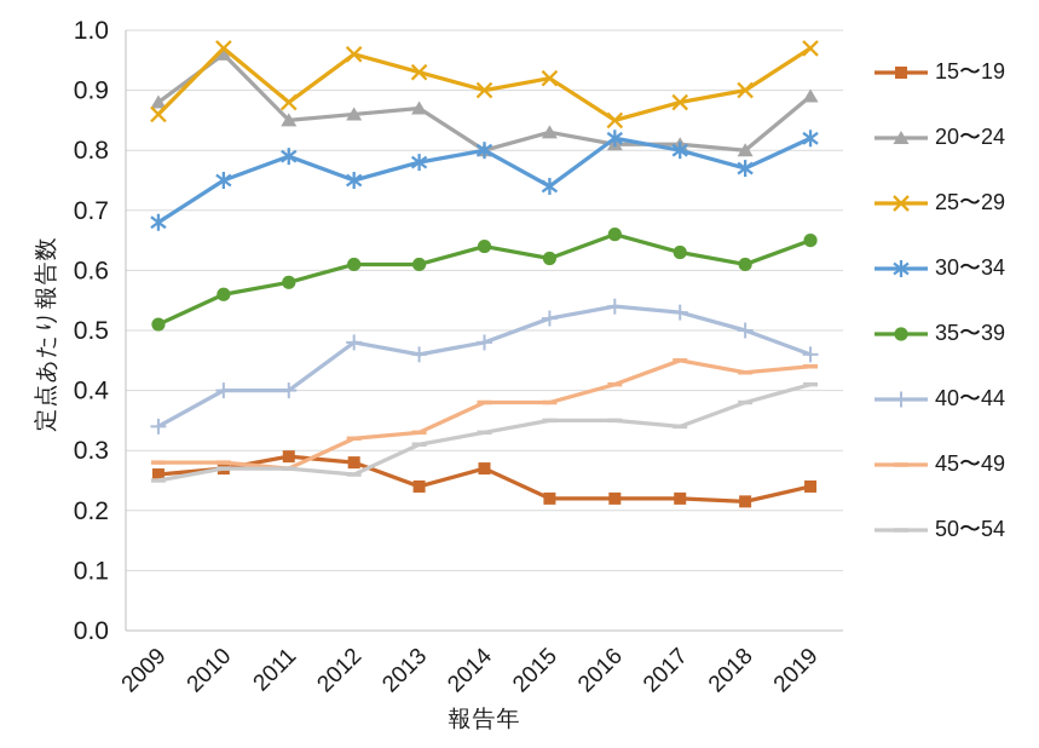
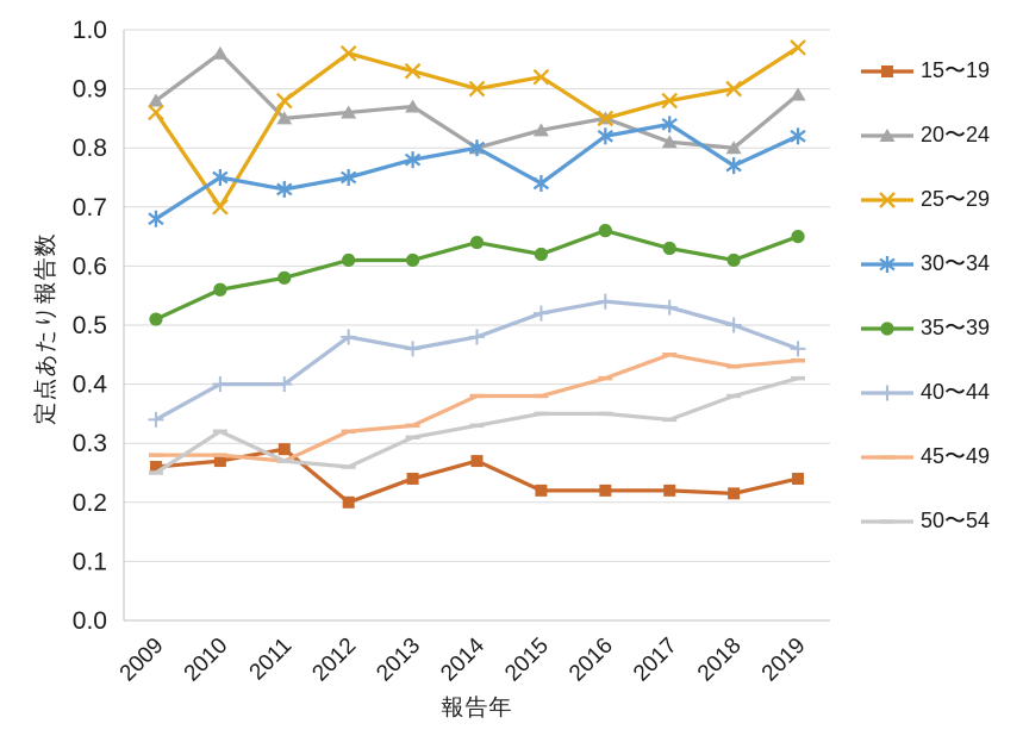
25〜29/2010: 0.97 -> 0.70
50〜54/2010: 0.27 -> 0.32
30〜34/2011: 0.79 -> 0.73
15〜19/2012: 0.28 -> 0.20
20〜24/2016: 0.81 -> 0.85
30〜34/2017: 0.80 -> 0.84
